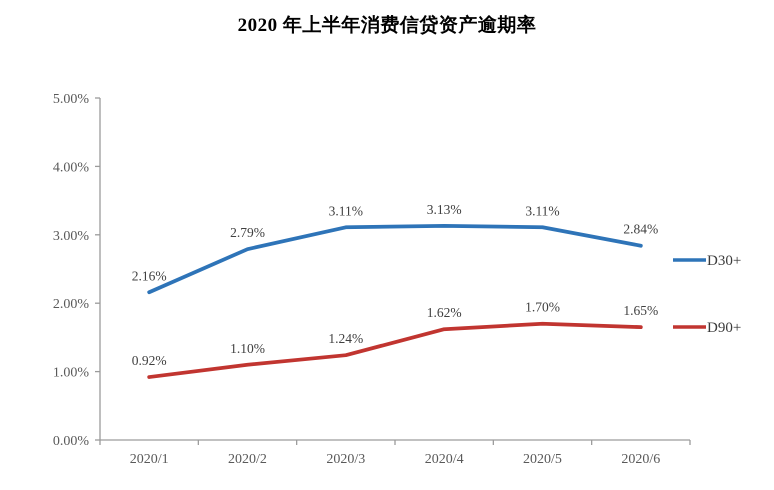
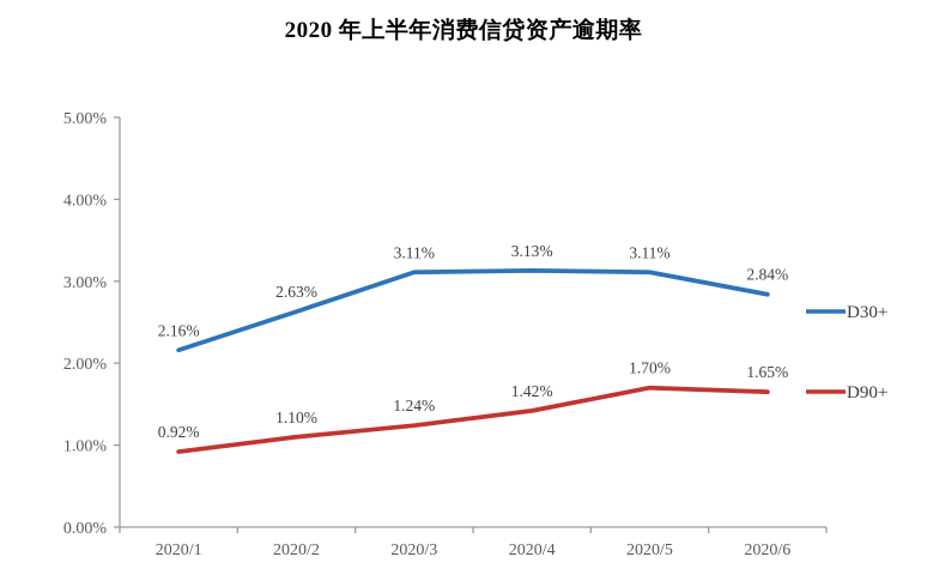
D30+/2020/2: 2.79% -> 2.63%
D90+/2020/4: 1.62% -> 1.42%
